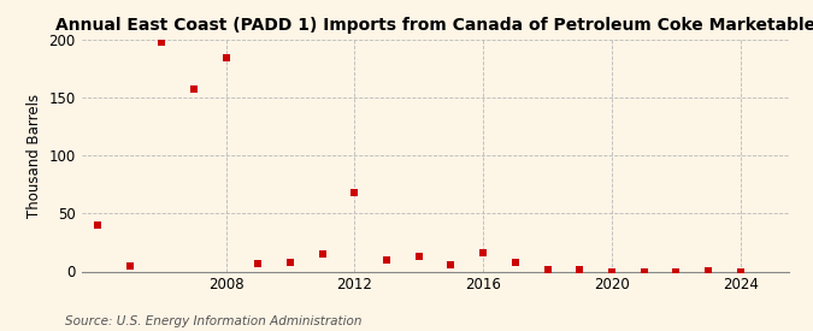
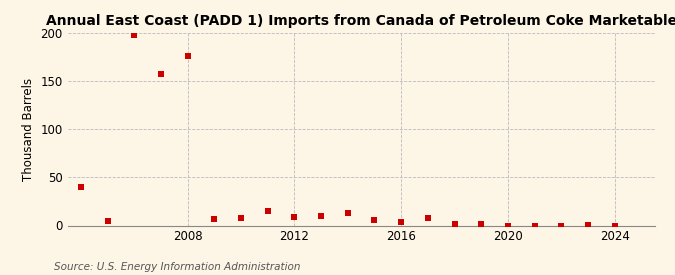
2008: 184 -> 176
2012: 68 -> 9
2016: 16 -> 4
